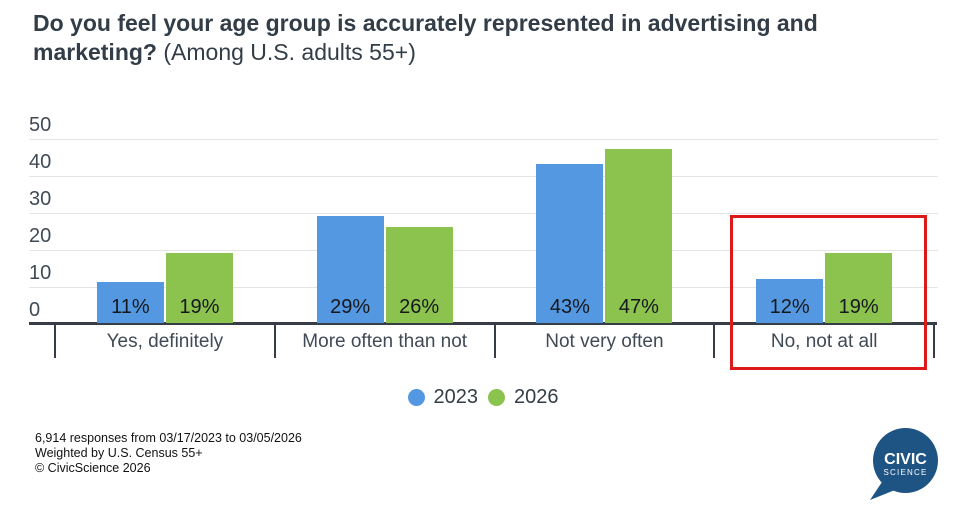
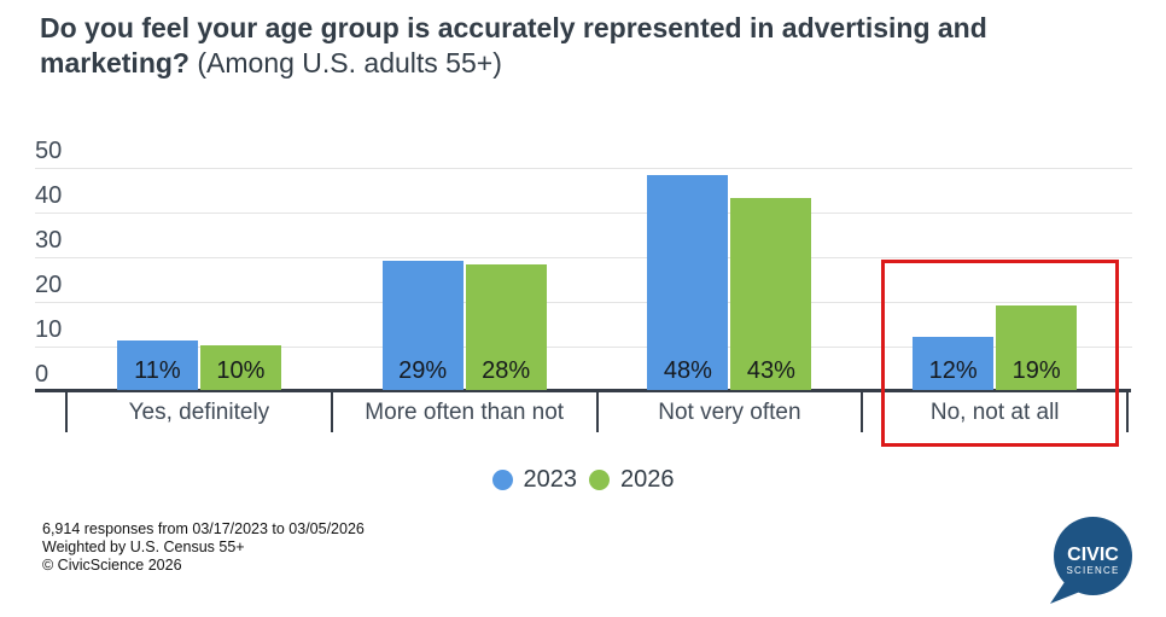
2026/Yes, definitely: 19% -> 10%
2026/More often than not: 26% -> 28%
2023/Not very often: 43% -> 48%
2026/Not very often: 47% -> 43%
